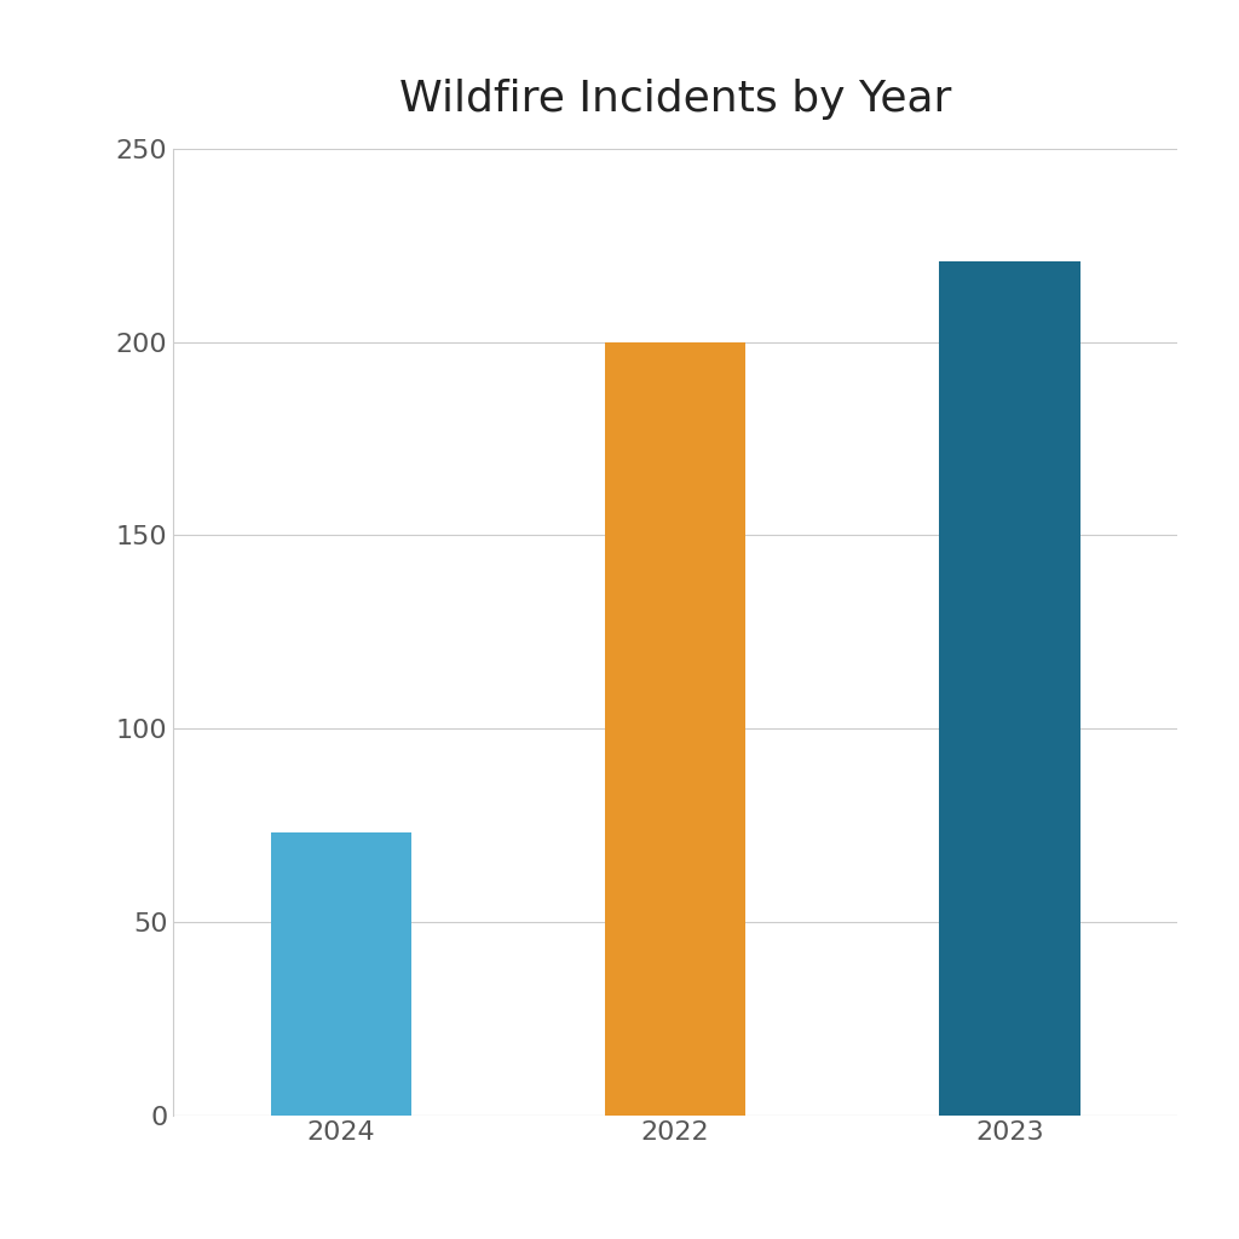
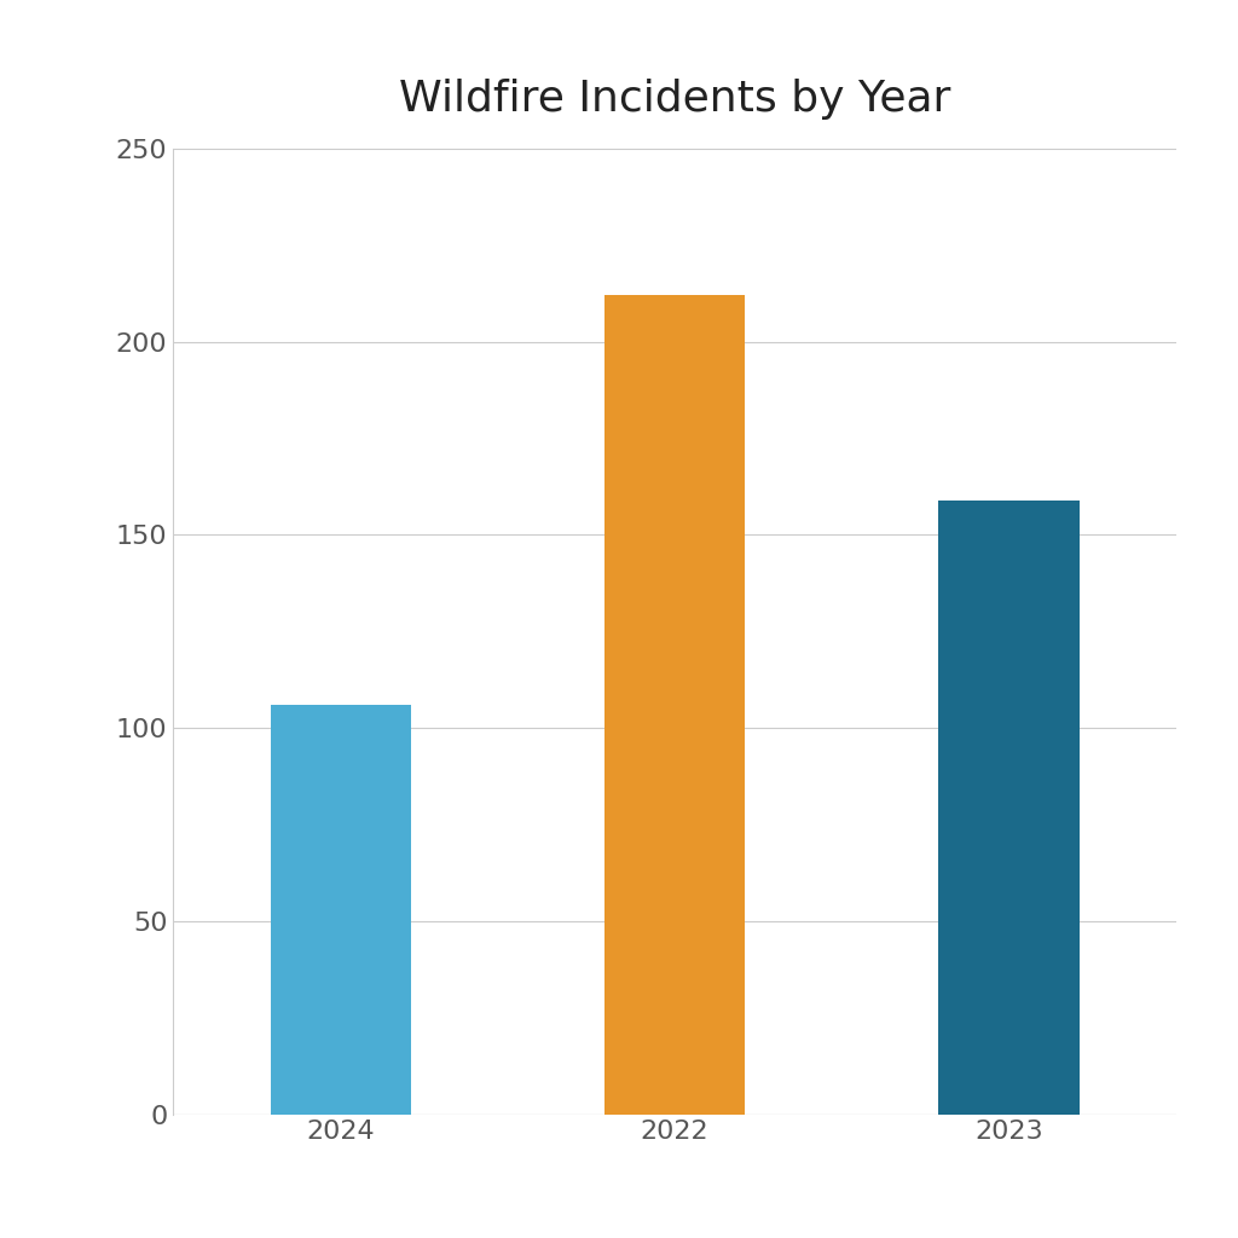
2024: 73 -> 106
2022: 200 -> 212
2023: 221 -> 159
